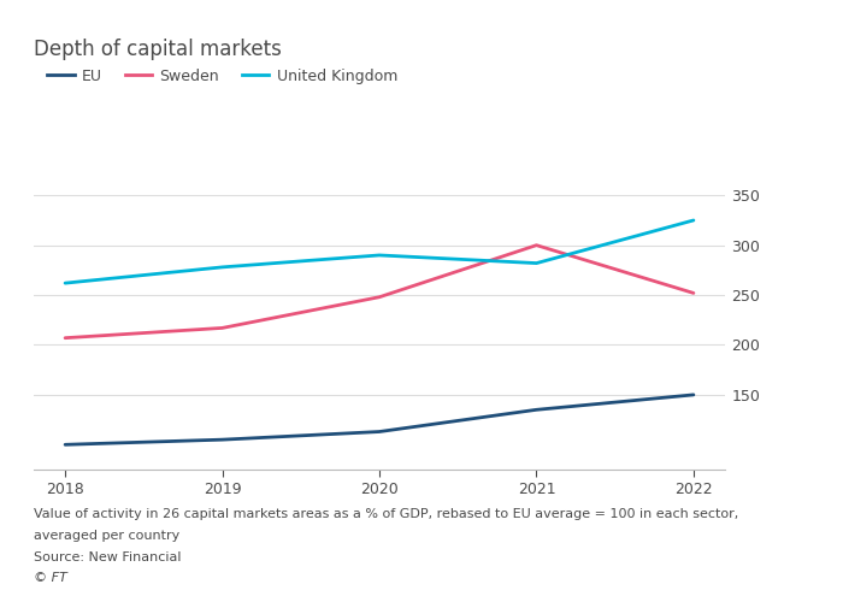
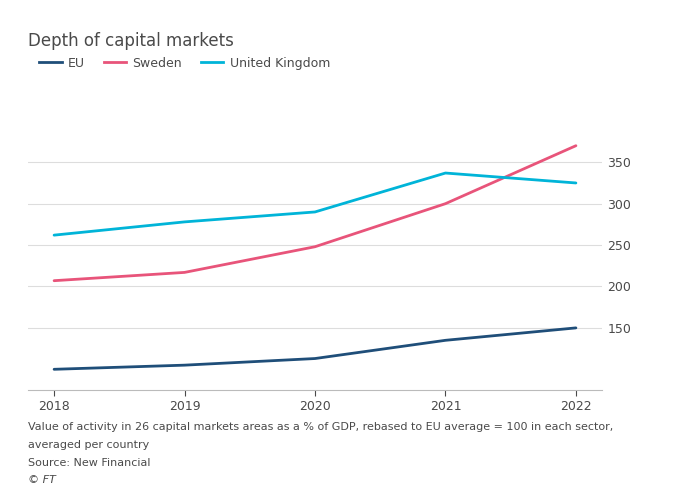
United Kingdom/2021: 282 -> 337
Sweden/2022: 252 -> 370
